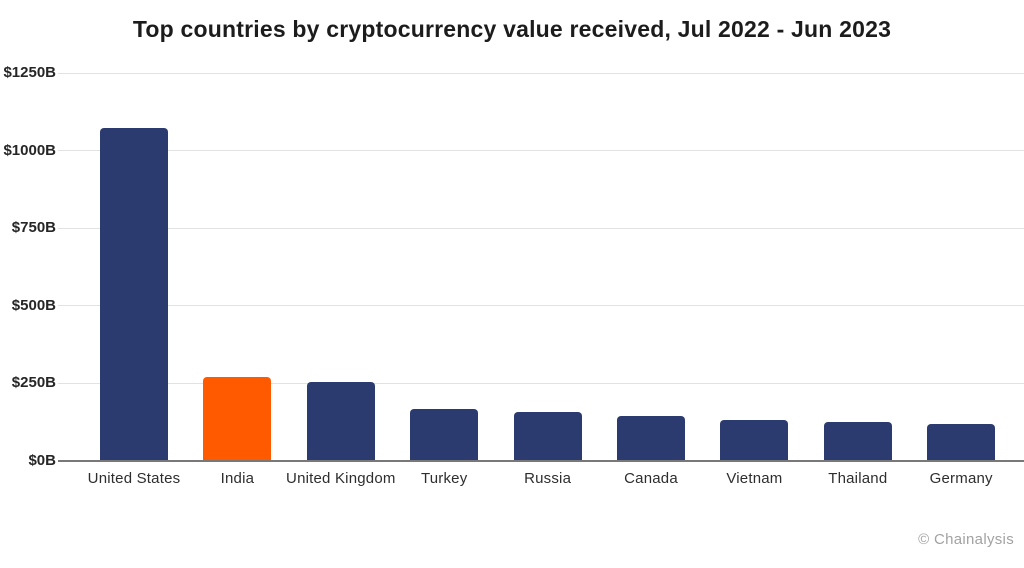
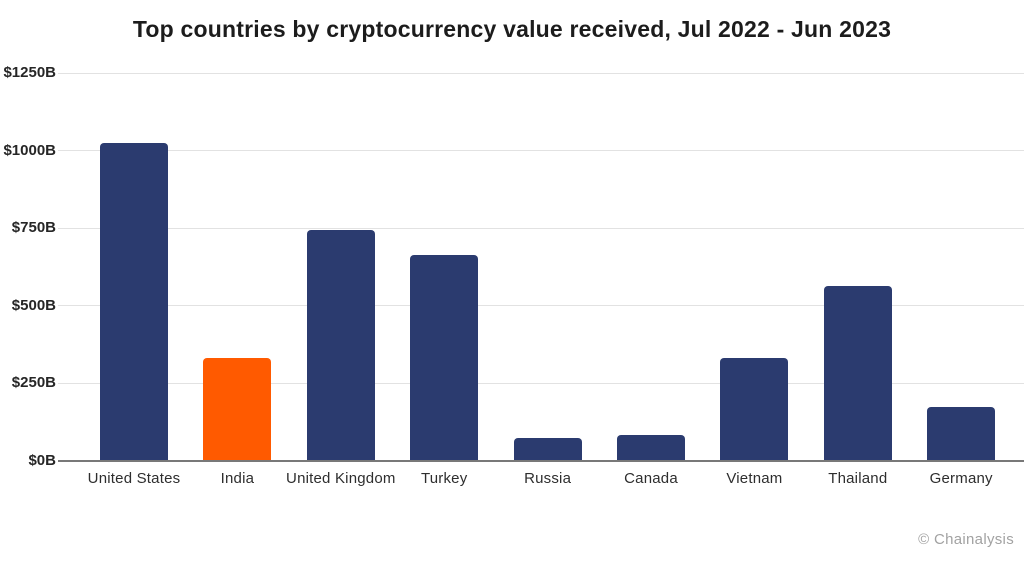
United States: $1070B -> $1020B
India: $270B -> $330B
United Kingdom: $250B -> $740B
Turkey: $160B -> $660B
Russia: $160B -> $70B
Canada: $140B -> $80B
Vietnam: $130B -> $330B
Thailand: $120B -> $560B
Germany: $120B -> $170B
